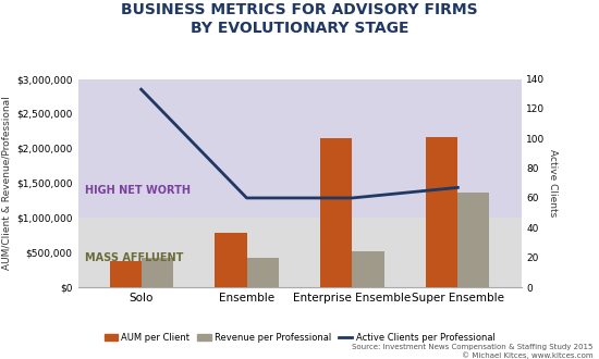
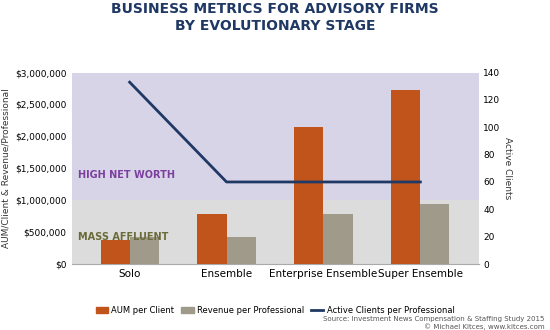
Revenue per Professional/Enterprise Ensemble: $520,000 -> $780,000
AUM per Client/Super Ensemble: $2,160,000 -> $2,720,000
Active Clients per Professional/Super Ensemble: 67 -> 60
Revenue per Professional/Super Ensemble: $1,360,000 -> $940,000
